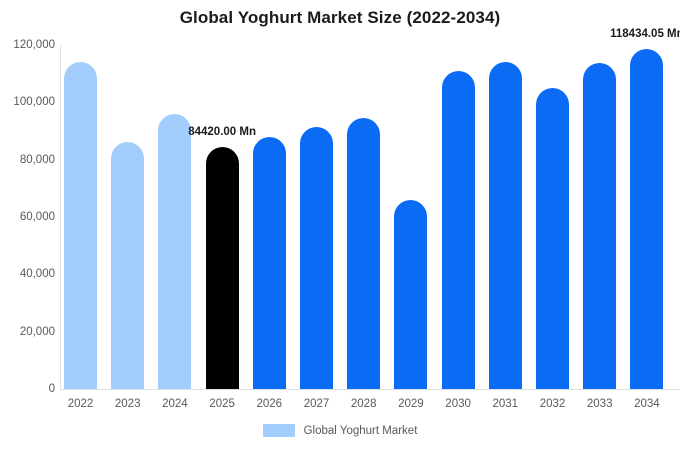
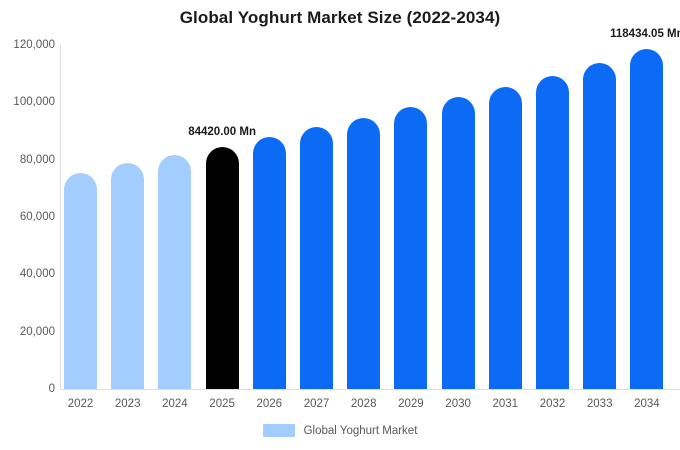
2022: 114000 -> 76000
2023: 86000 -> 79000
2024: 96000 -> 82000
2029: 66000 -> 98000
2030: 111000 -> 102000
2031: 114000 -> 105000
2032: 105000 -> 109000
